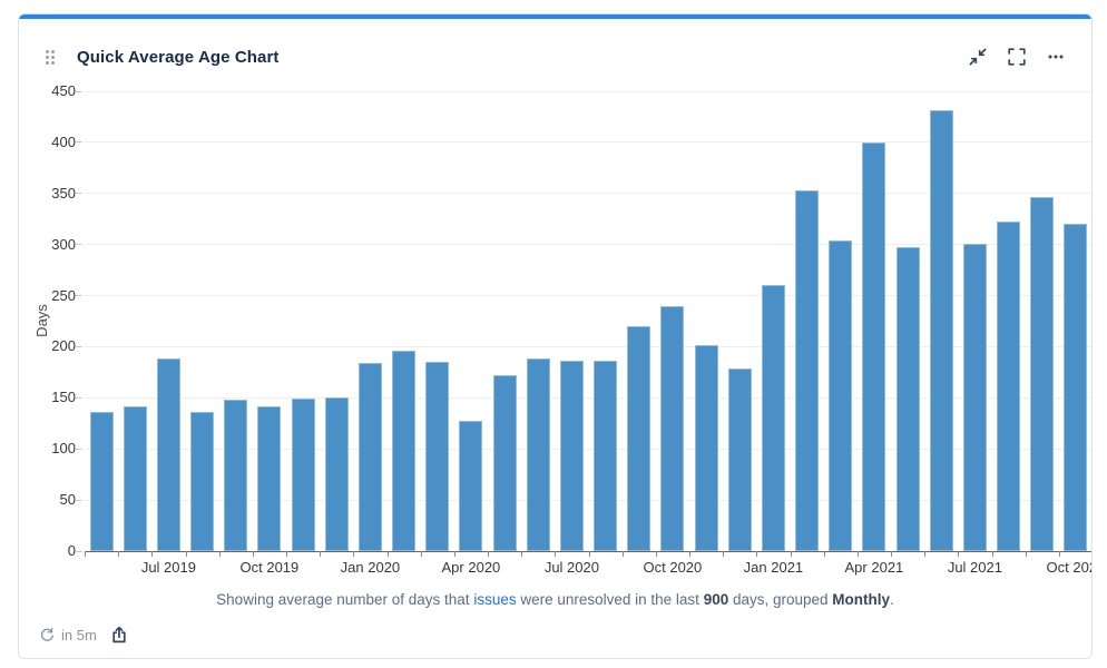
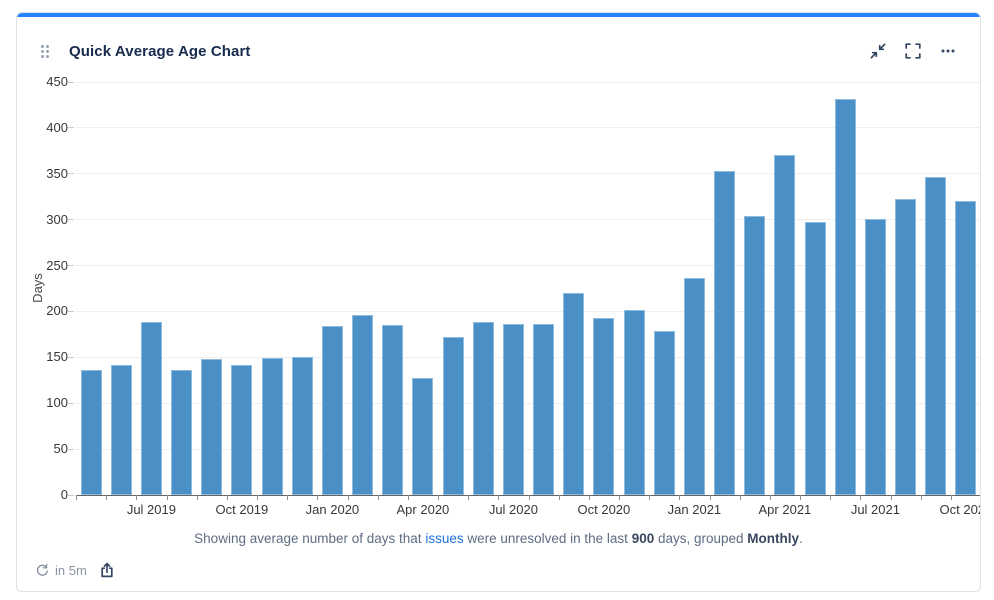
Oct 2020: 240 -> 190
Jan 2021: 260 -> 240
Apr 2021: 400 -> 370
